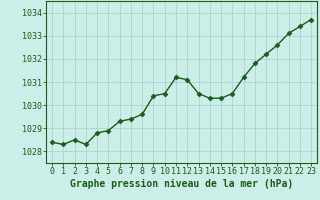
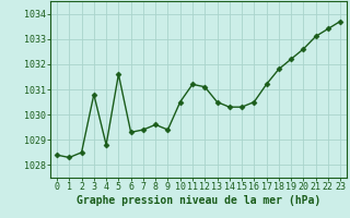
3: 1028.3 -> 1030.8
5: 1028.9 -> 1031.6
9: 1030.4 -> 1029.4
